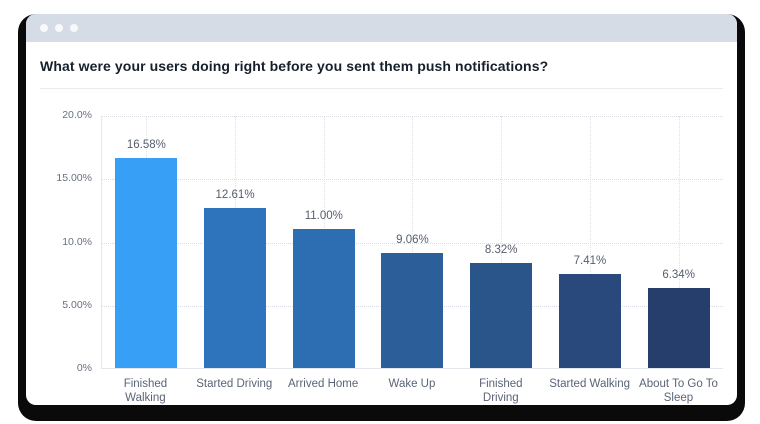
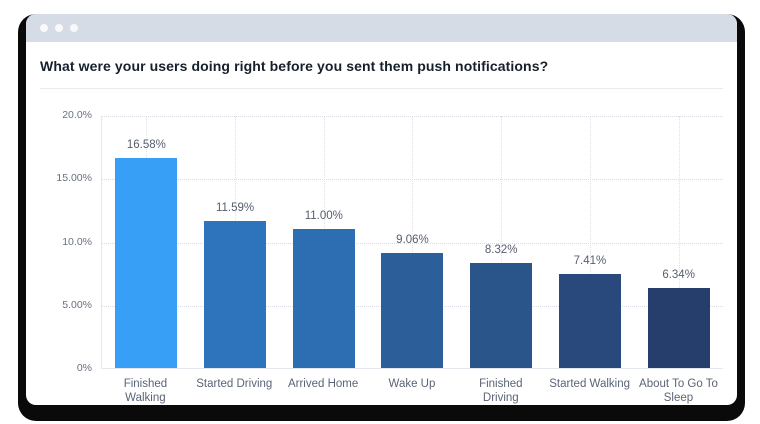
Started Driving: 12.61% -> 11.59%
